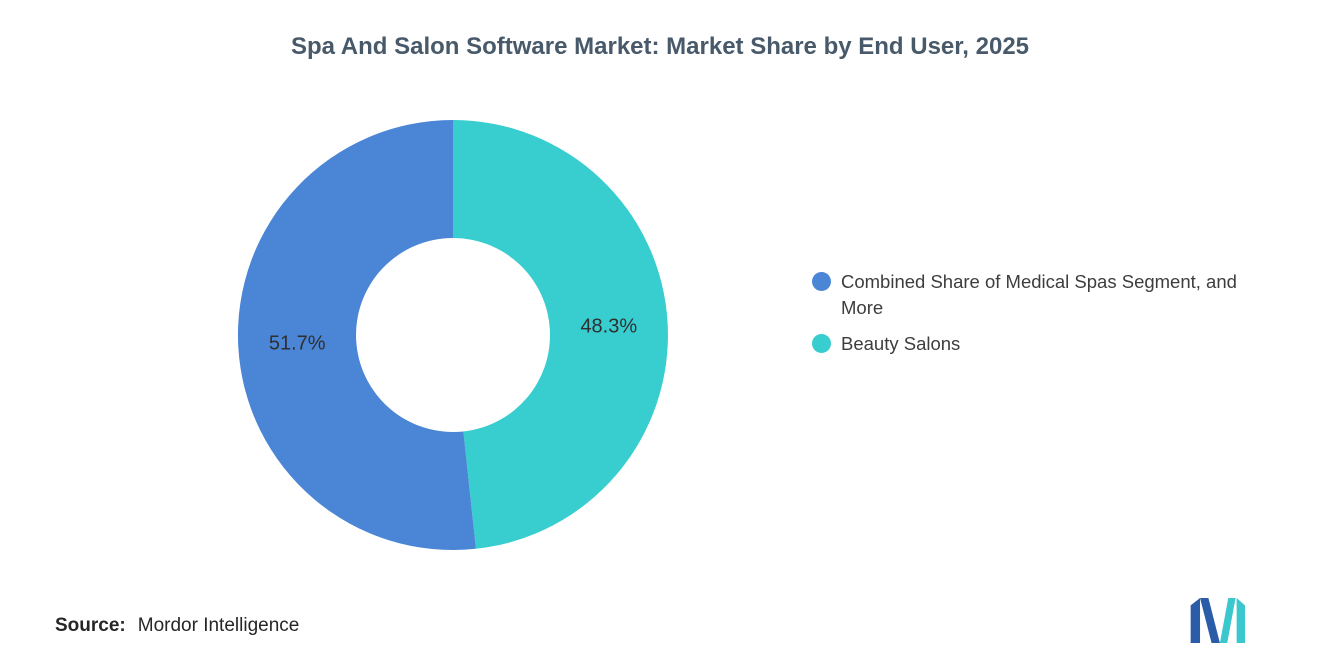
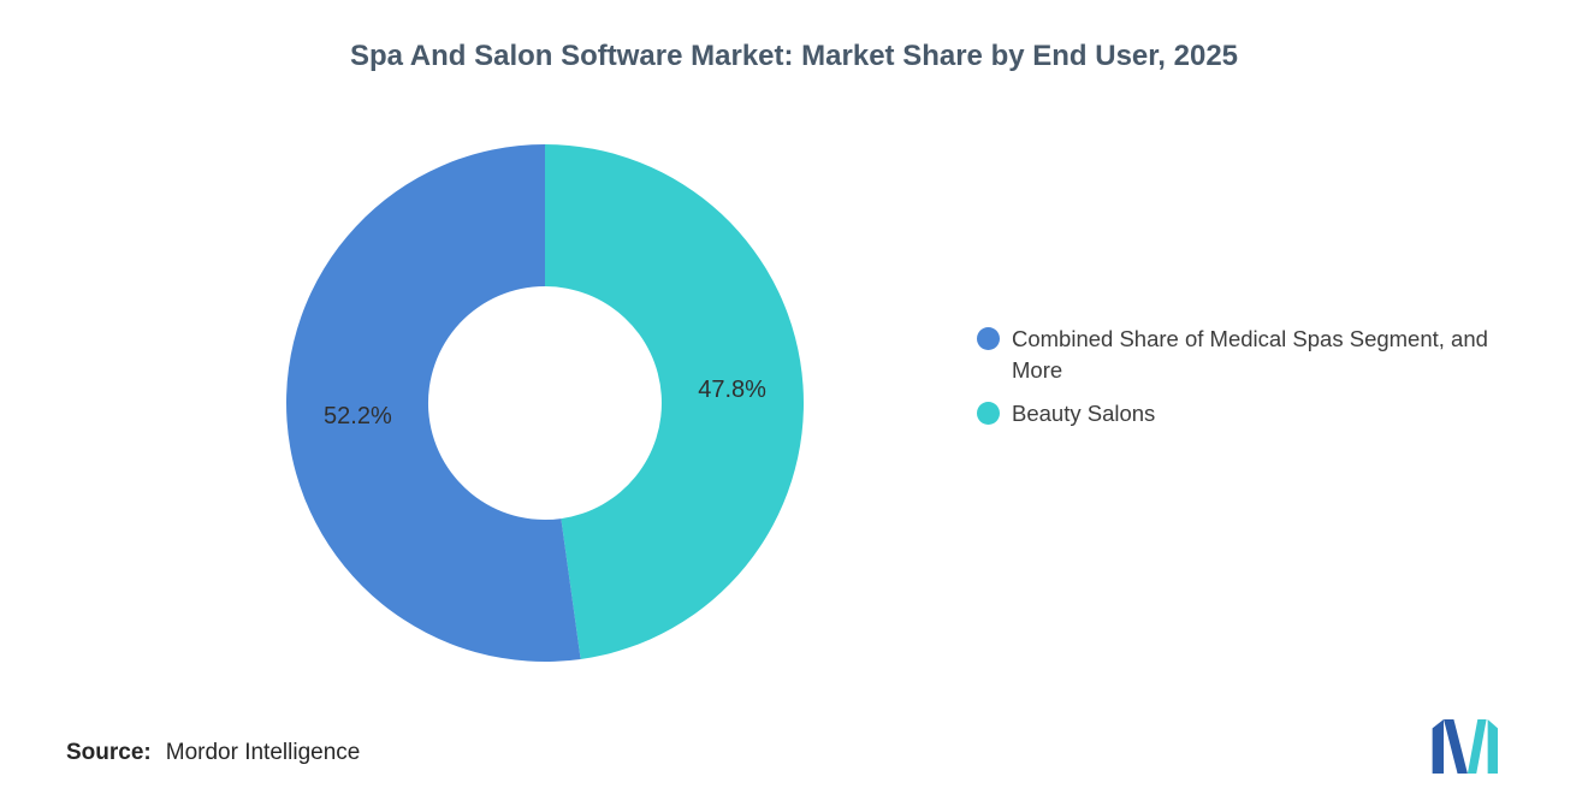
Combined Share of Medical Spas Segment, and More: 51.7% -> 52.2%
Beauty Salons: 48.3% -> 47.8%
